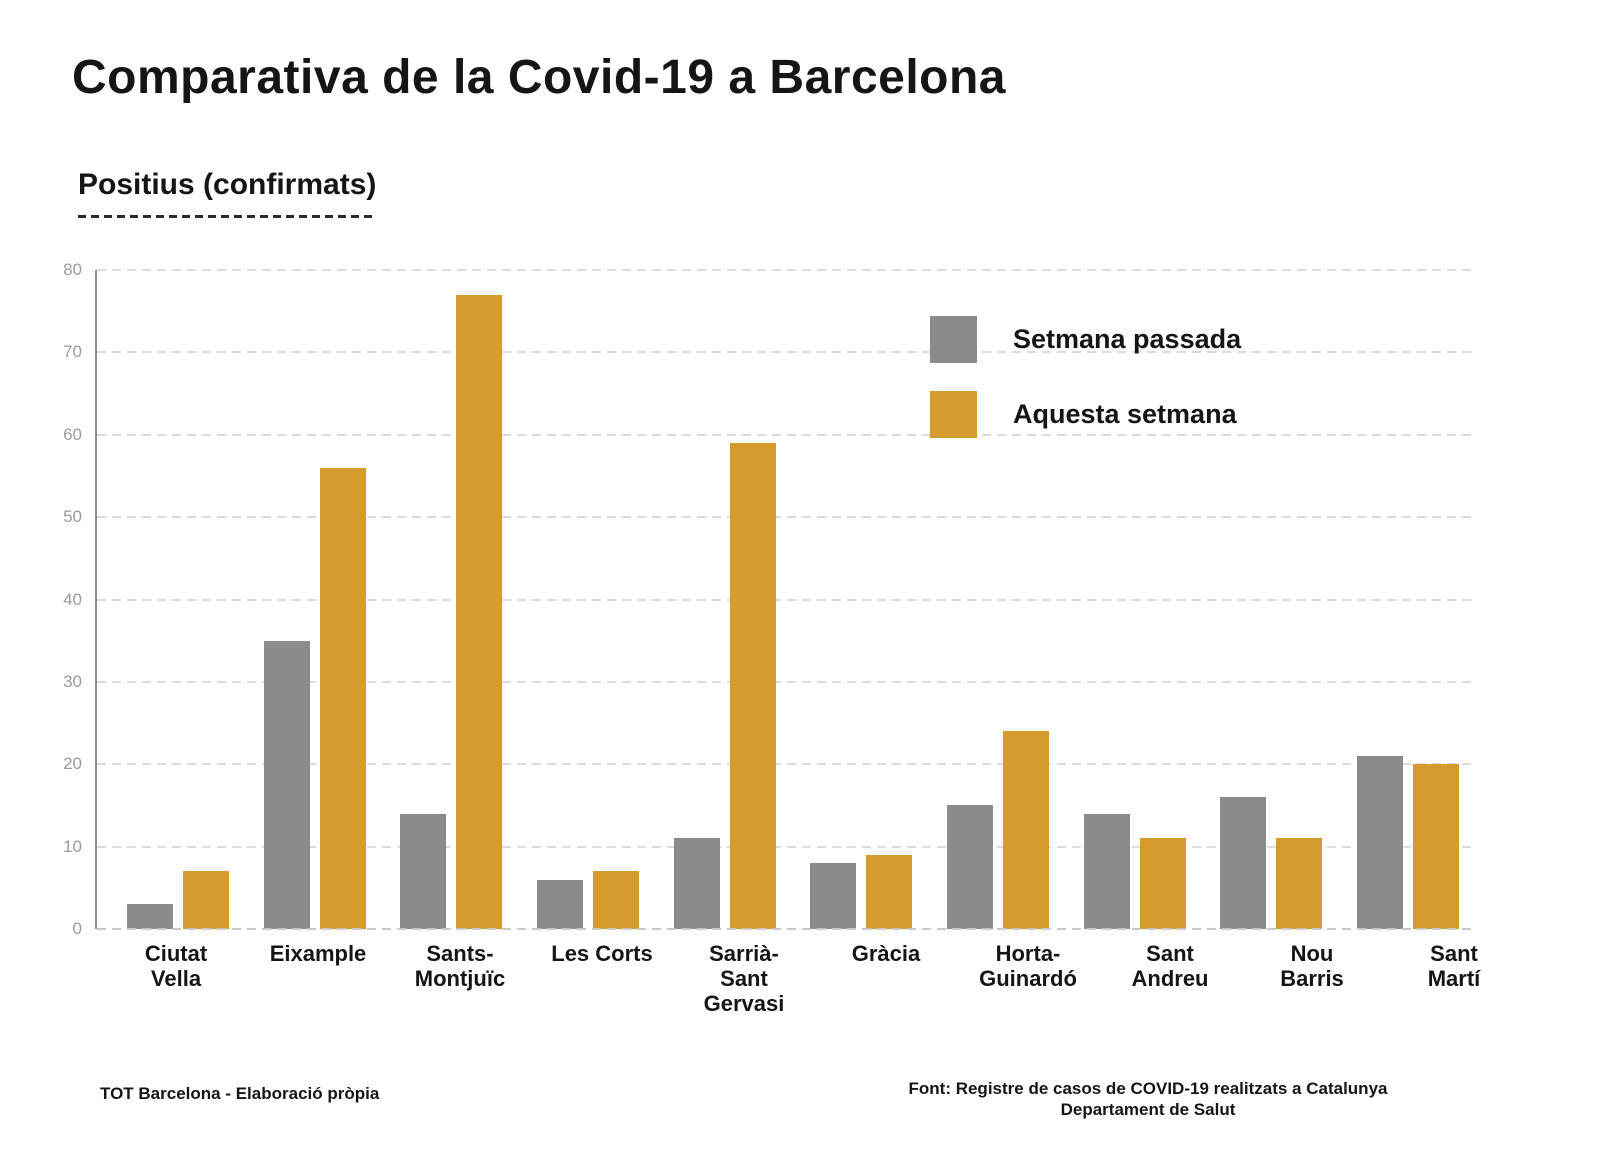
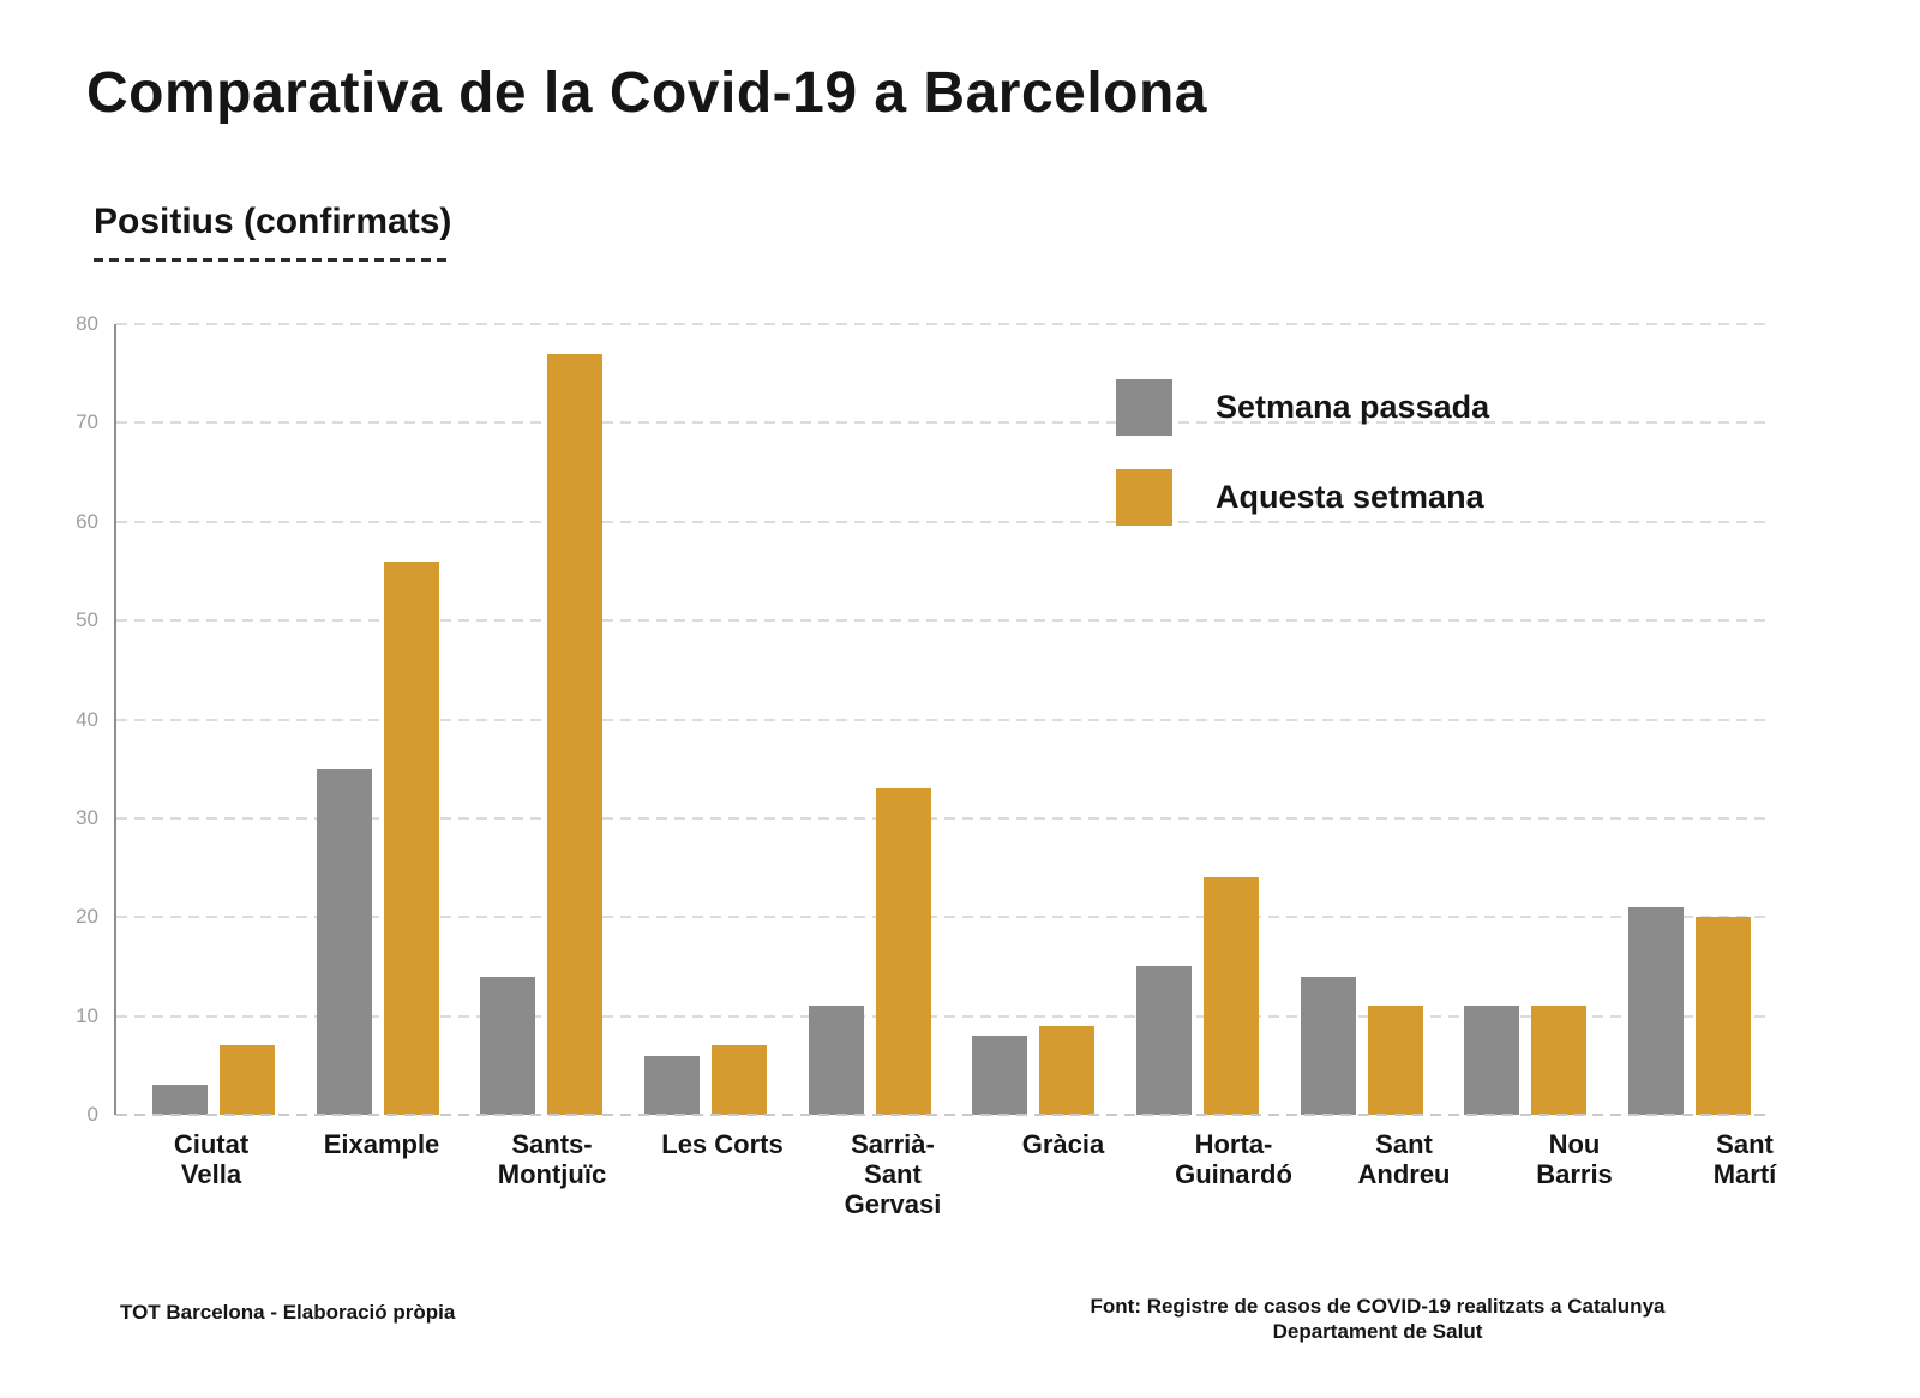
Aquesta setmana/Sarrià-Sant Gervasi: 59 -> 33
Setmana passada/Nou Barris: 16 -> 11
